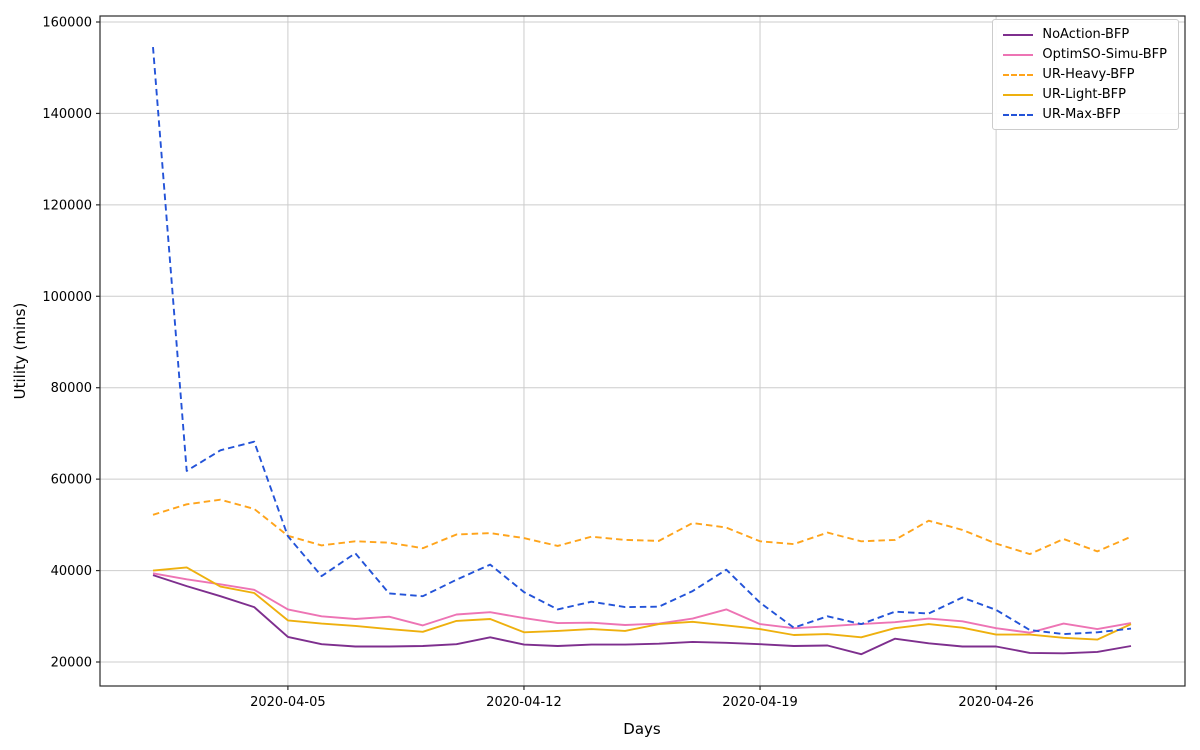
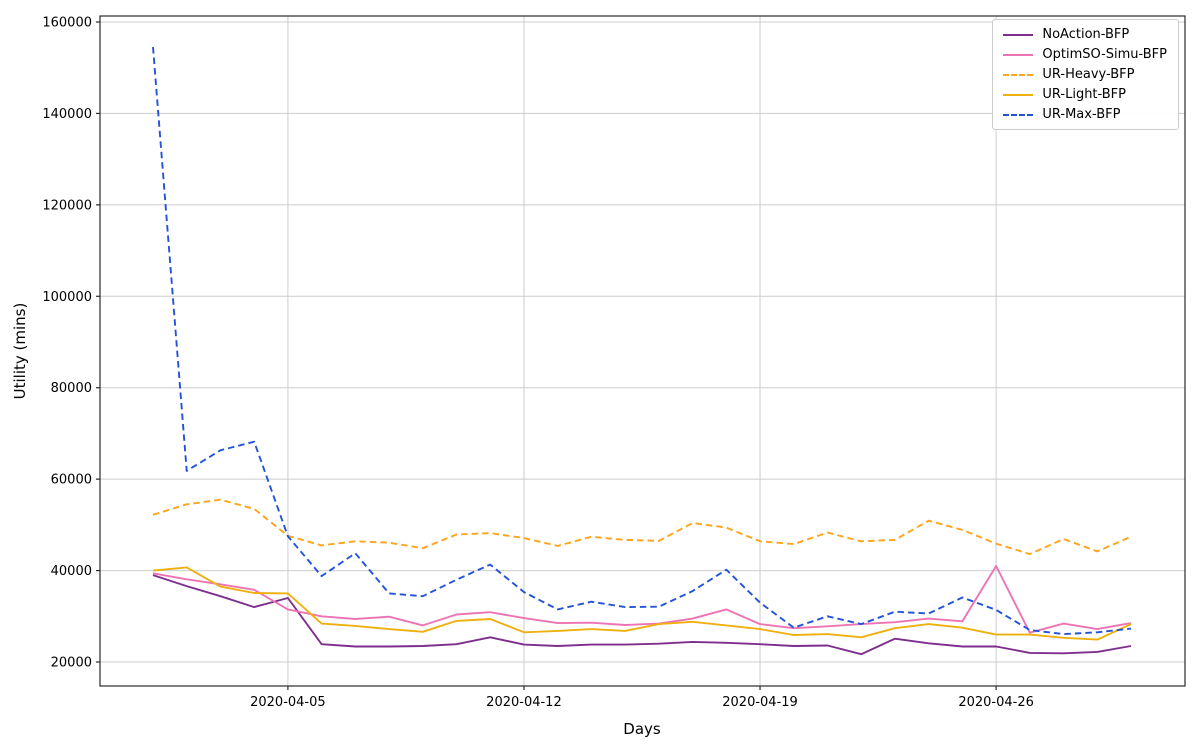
NoAction-BFP/2020-04-05: 26000 -> 34000
UR-Light-BFP/2020-04-05: 29000 -> 35000
OptimSO-Simu-BFP/2020-04-26: 27000 -> 41000
